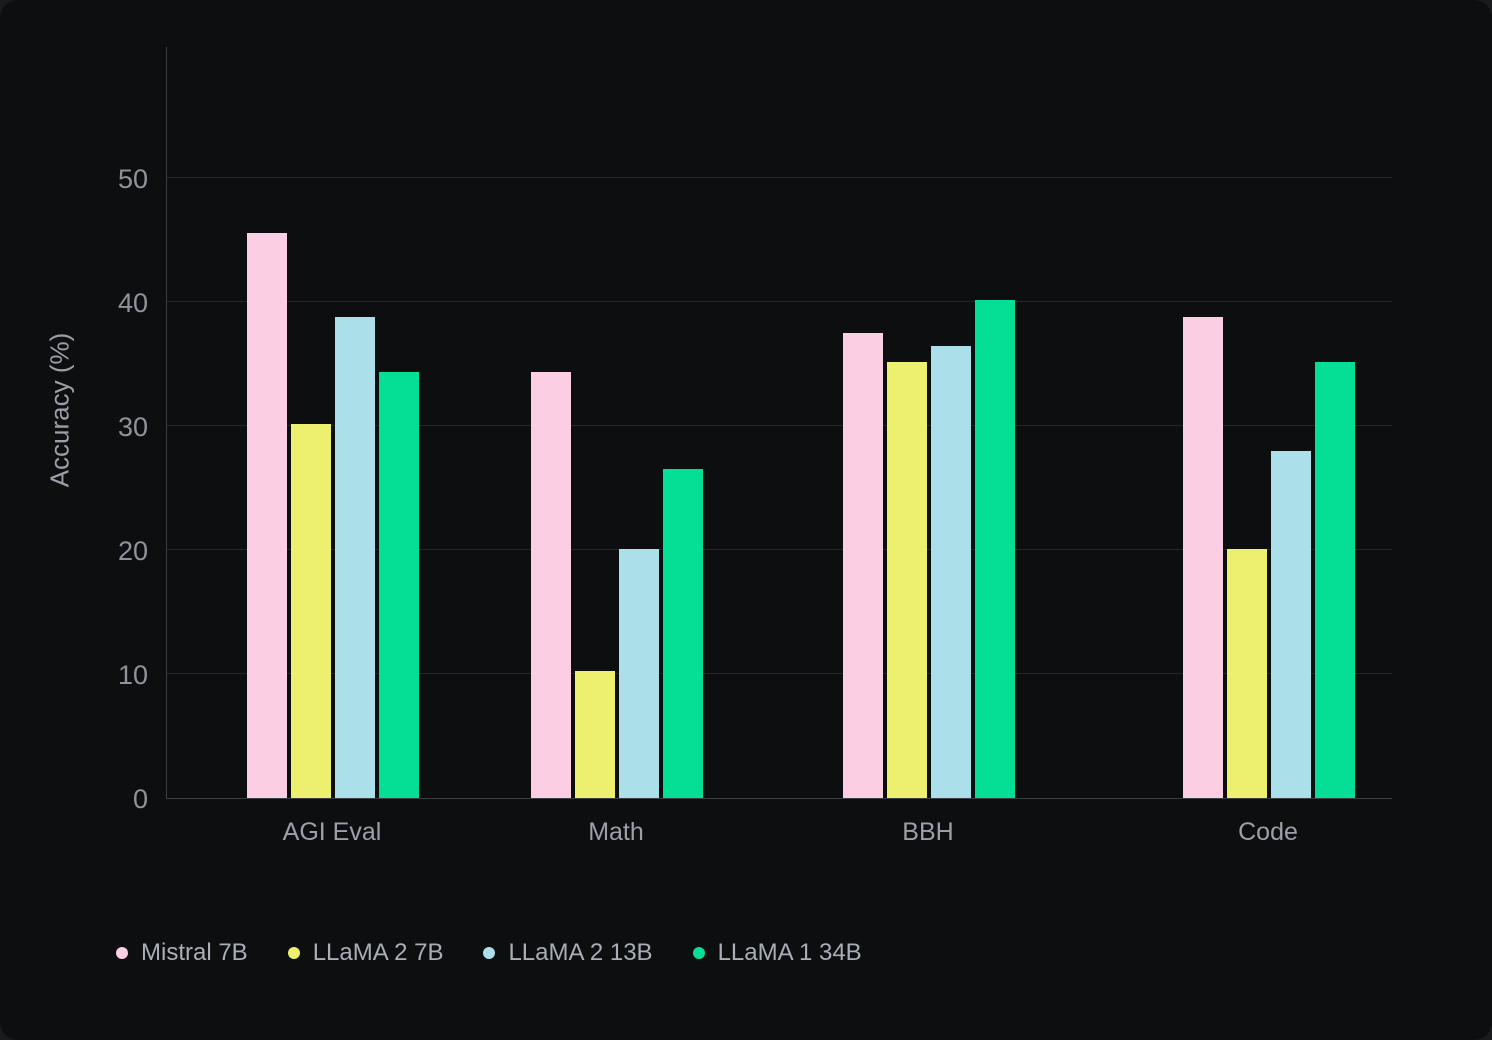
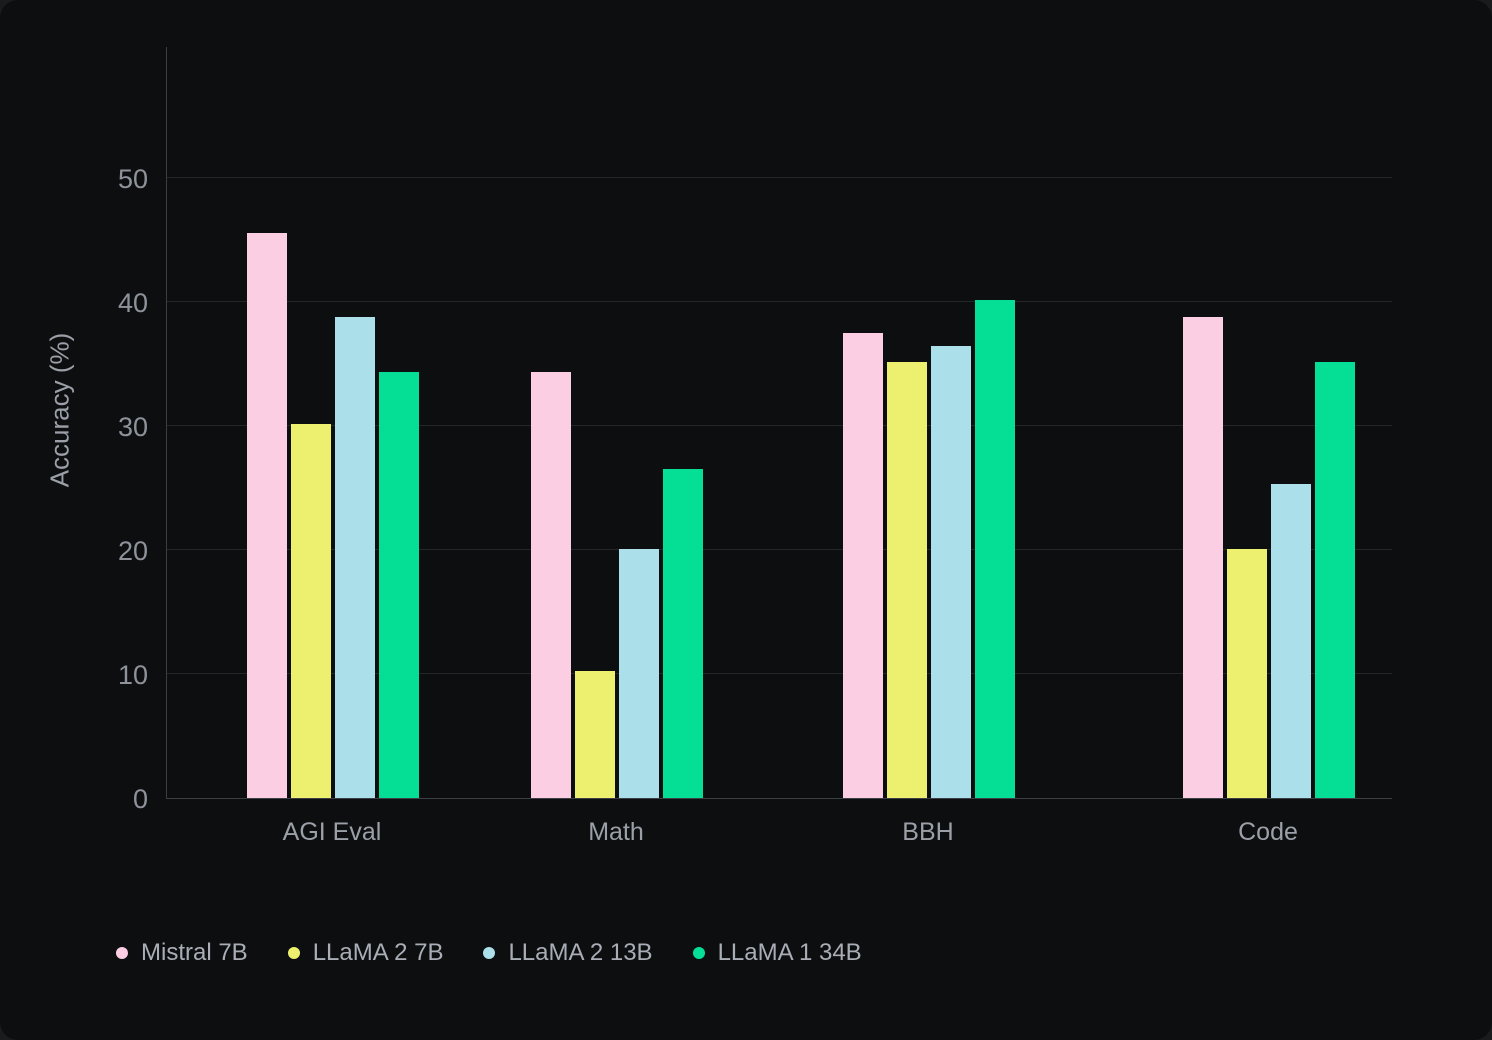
LLaMA 2 13B/Code: 28.0 -> 25.3
